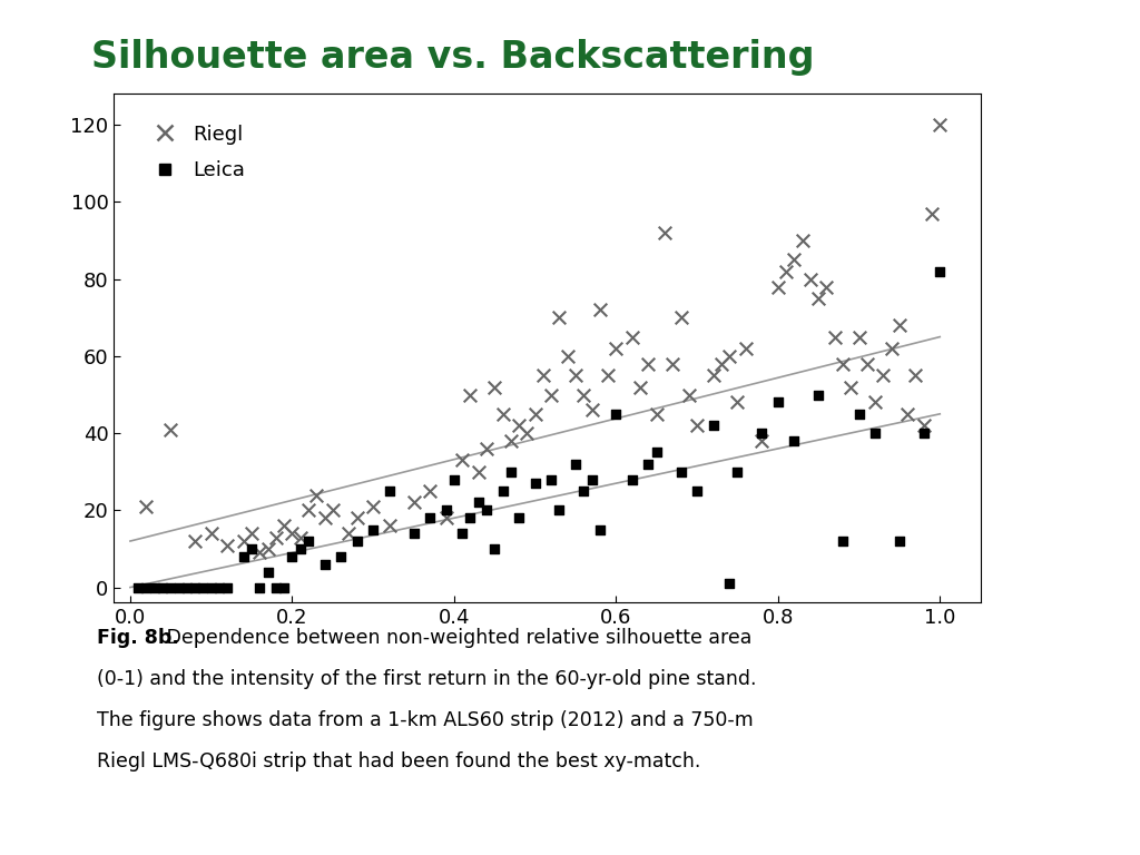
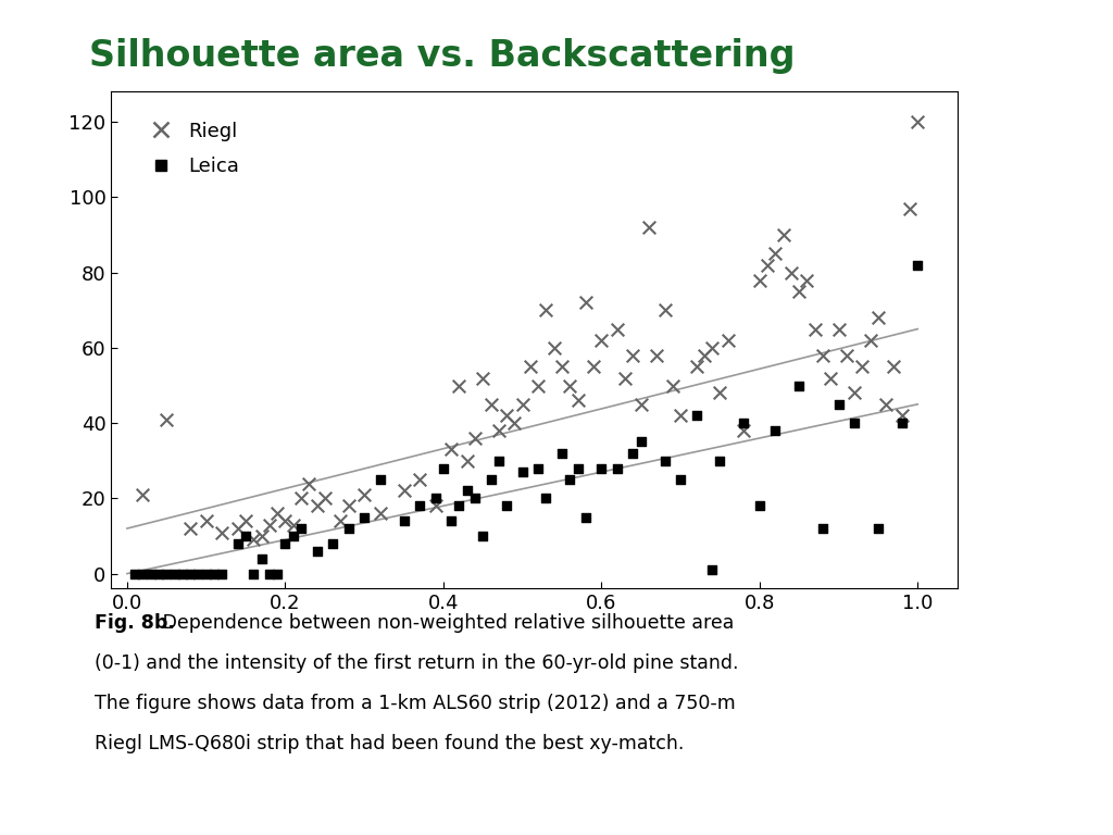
Leica/0.6: 45 -> 28
Leica/0.8: 48 -> 18
